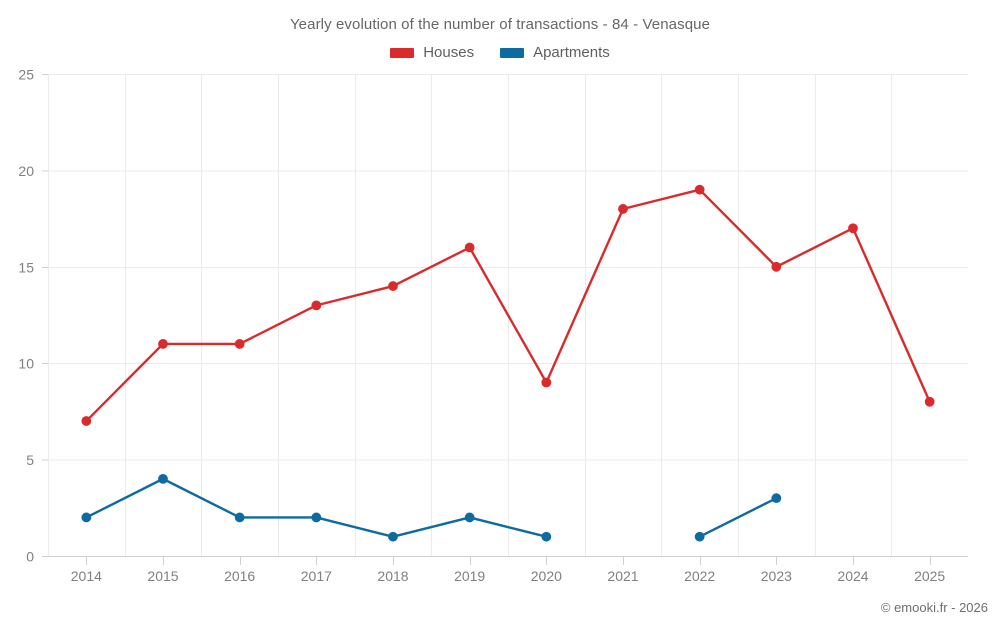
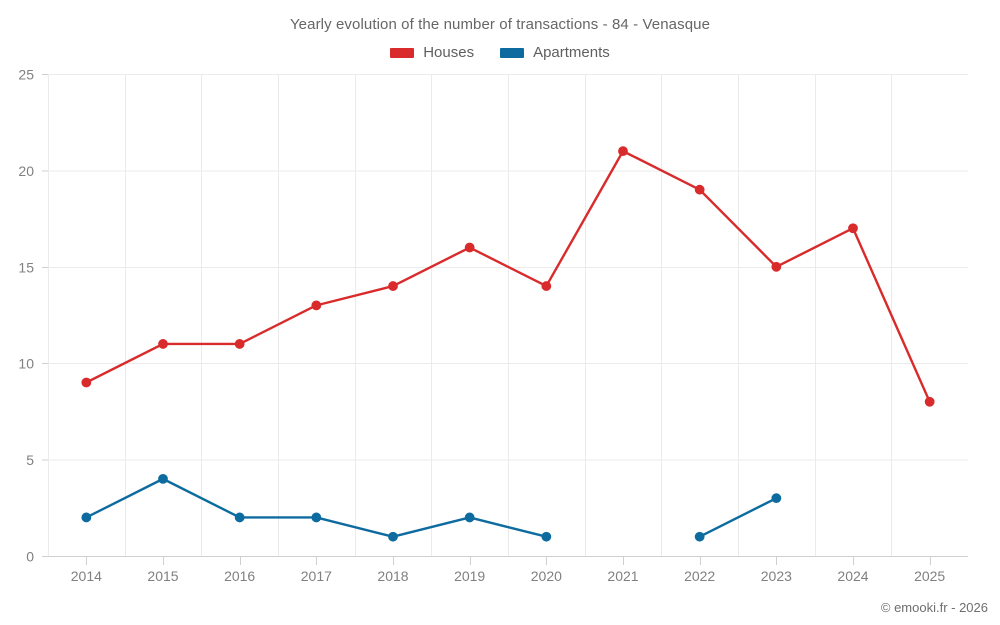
Houses/2014: 7 -> 9
Houses/2020: 9 -> 14
Houses/2021: 18 -> 21
